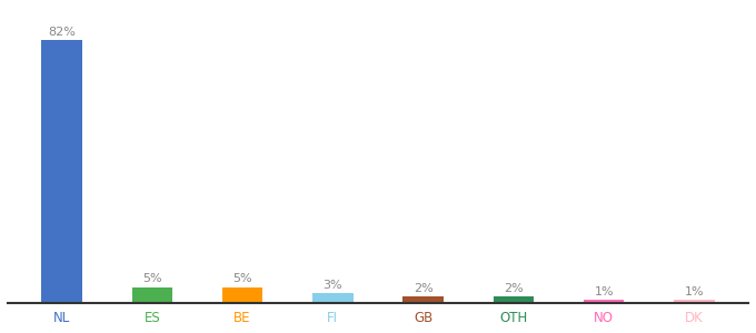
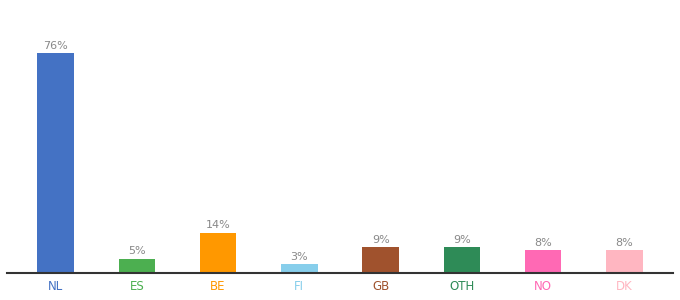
NL: 82% -> 76%
BE: 5% -> 14%
GB: 2% -> 9%
OTH: 2% -> 9%
NO: 1% -> 8%
DK: 1% -> 8%
